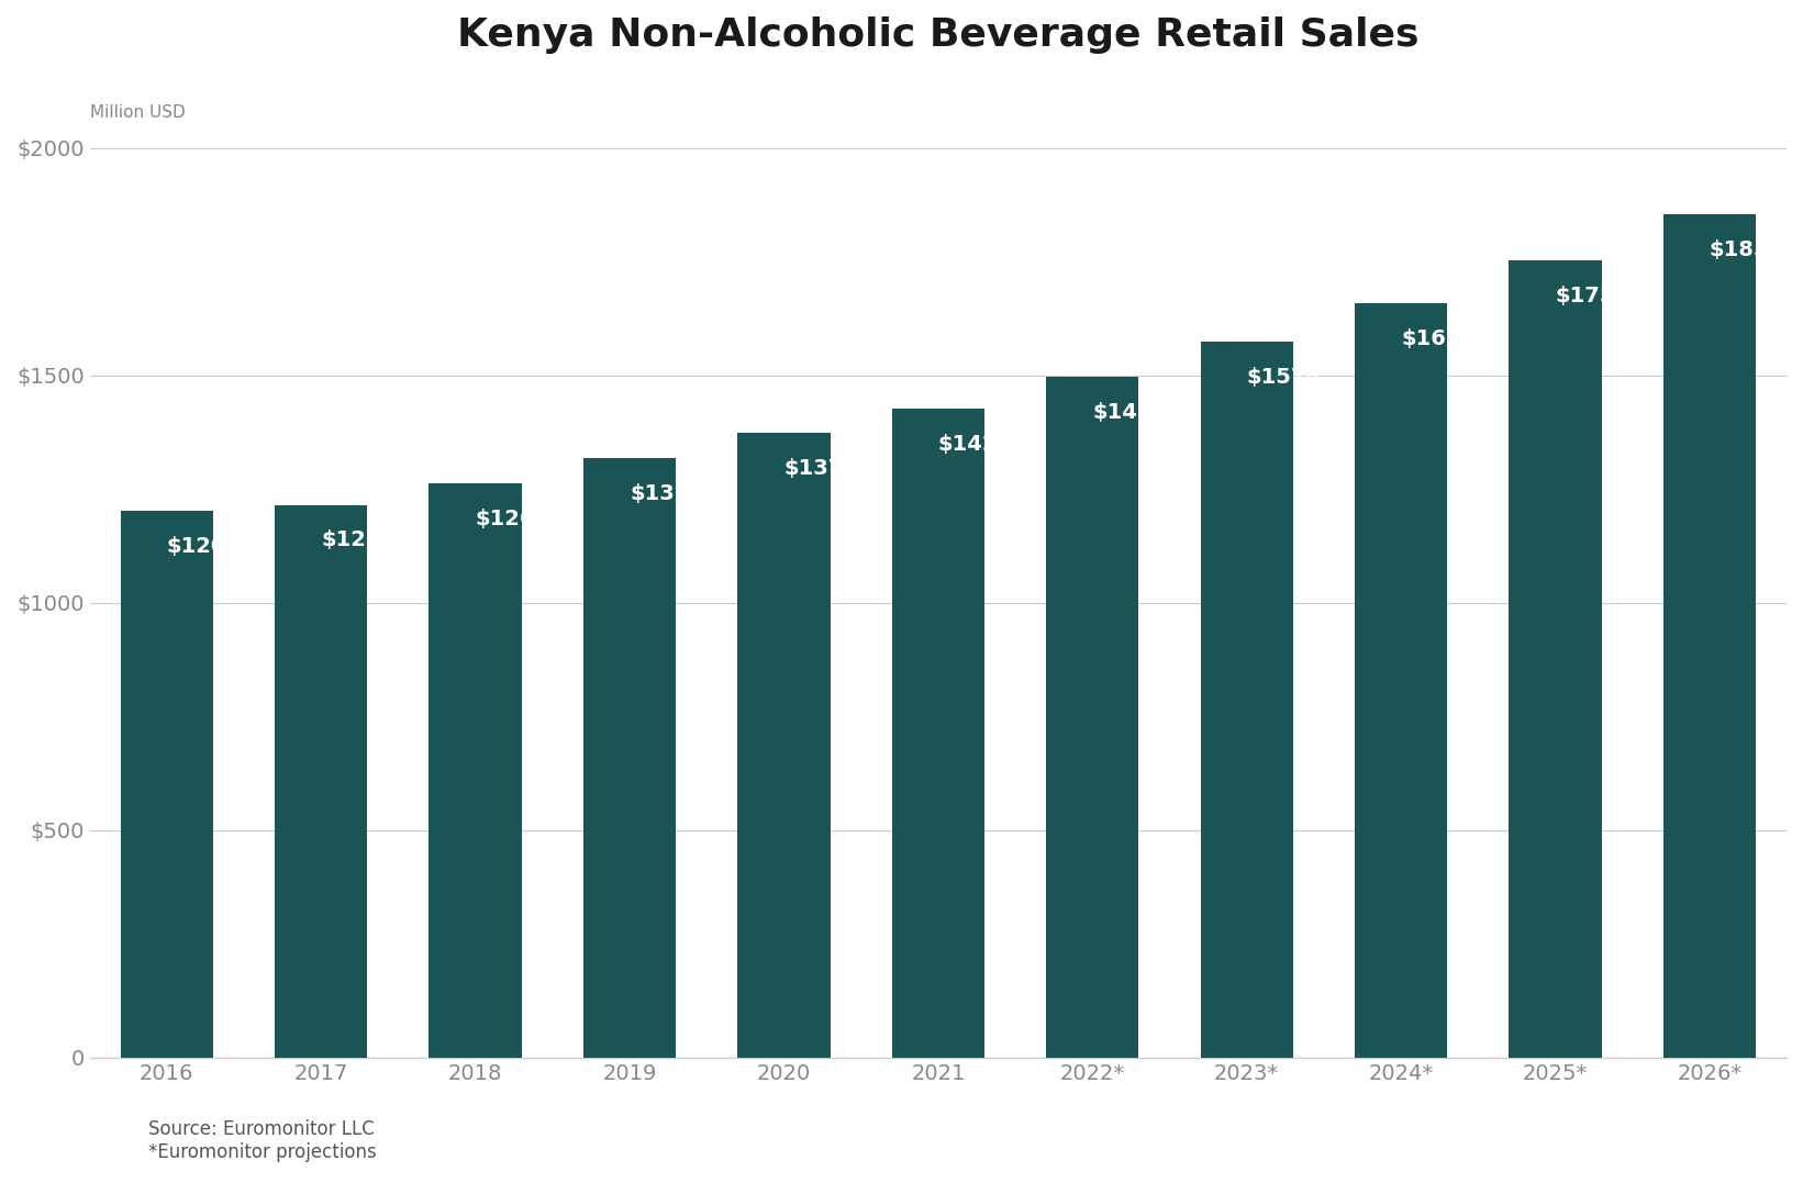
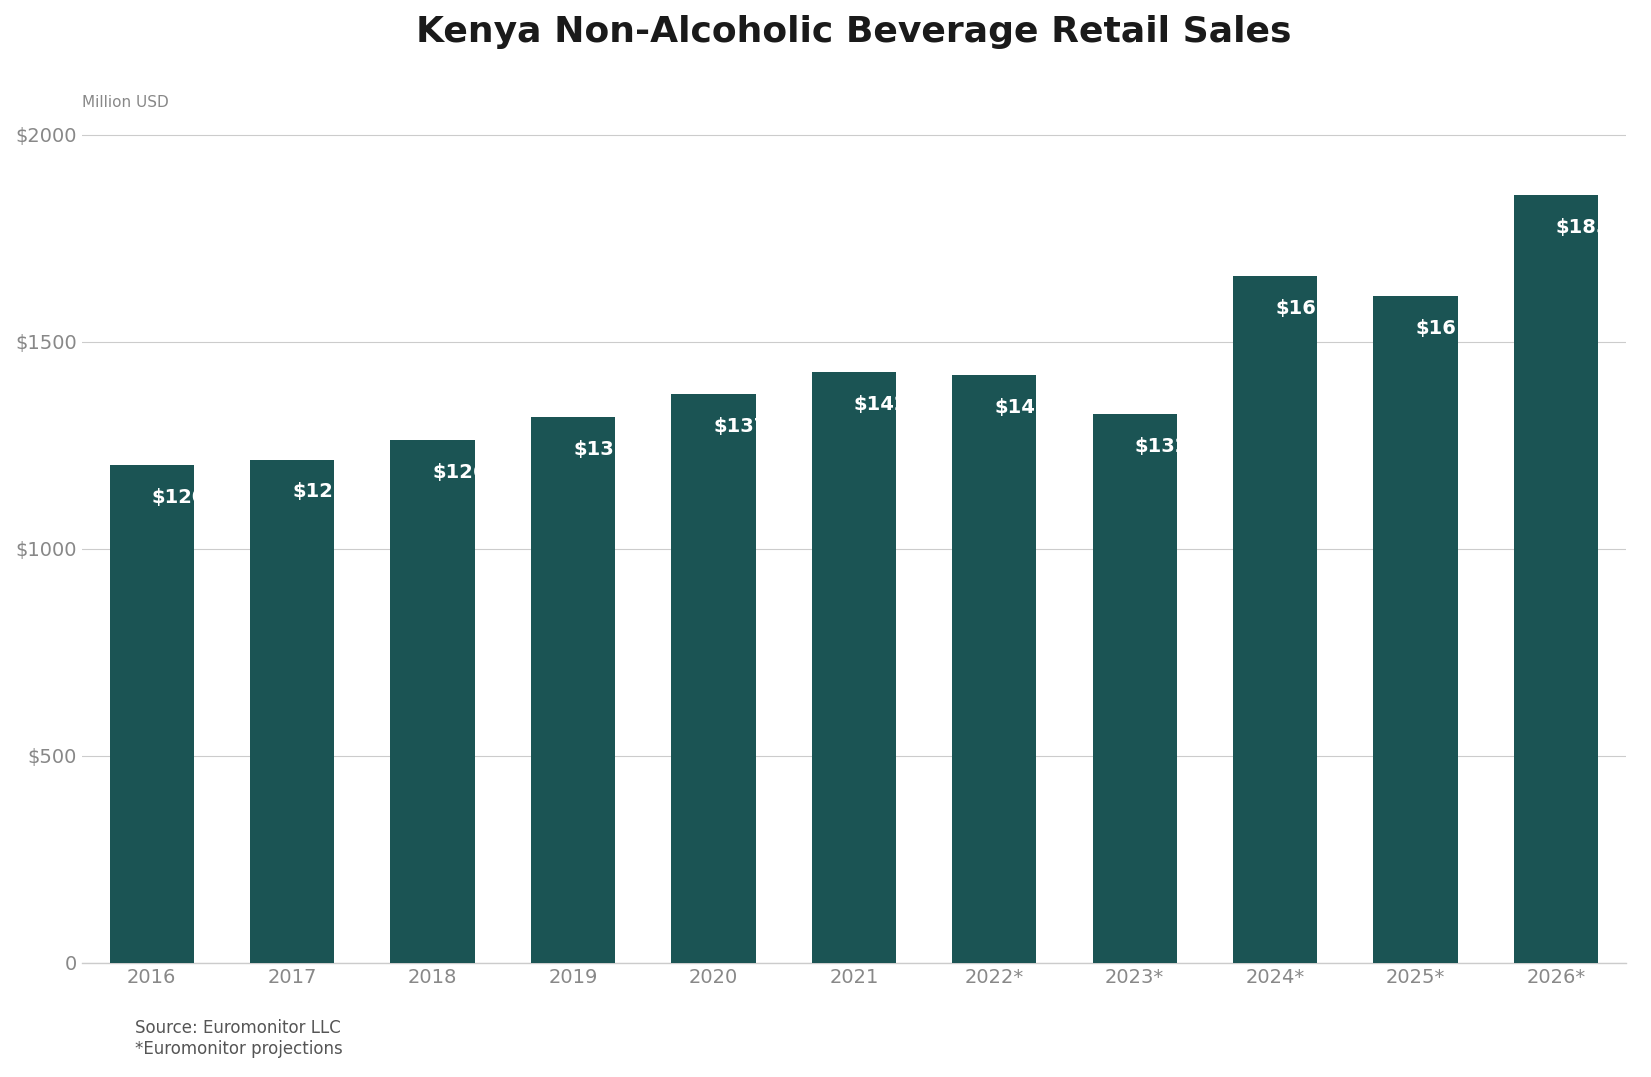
2022*: $1497 -> $1420
2023*: $1574 -> $1325
2025*: $1752 -> $1610
